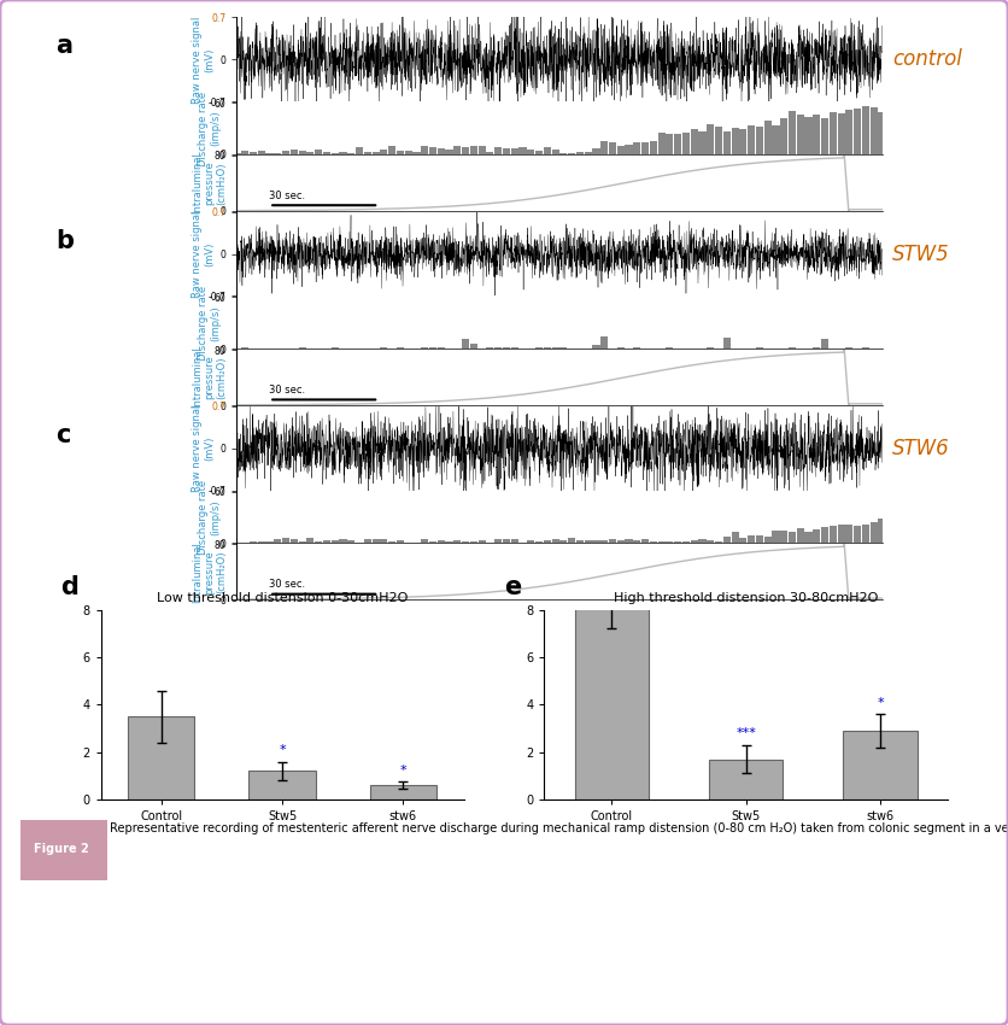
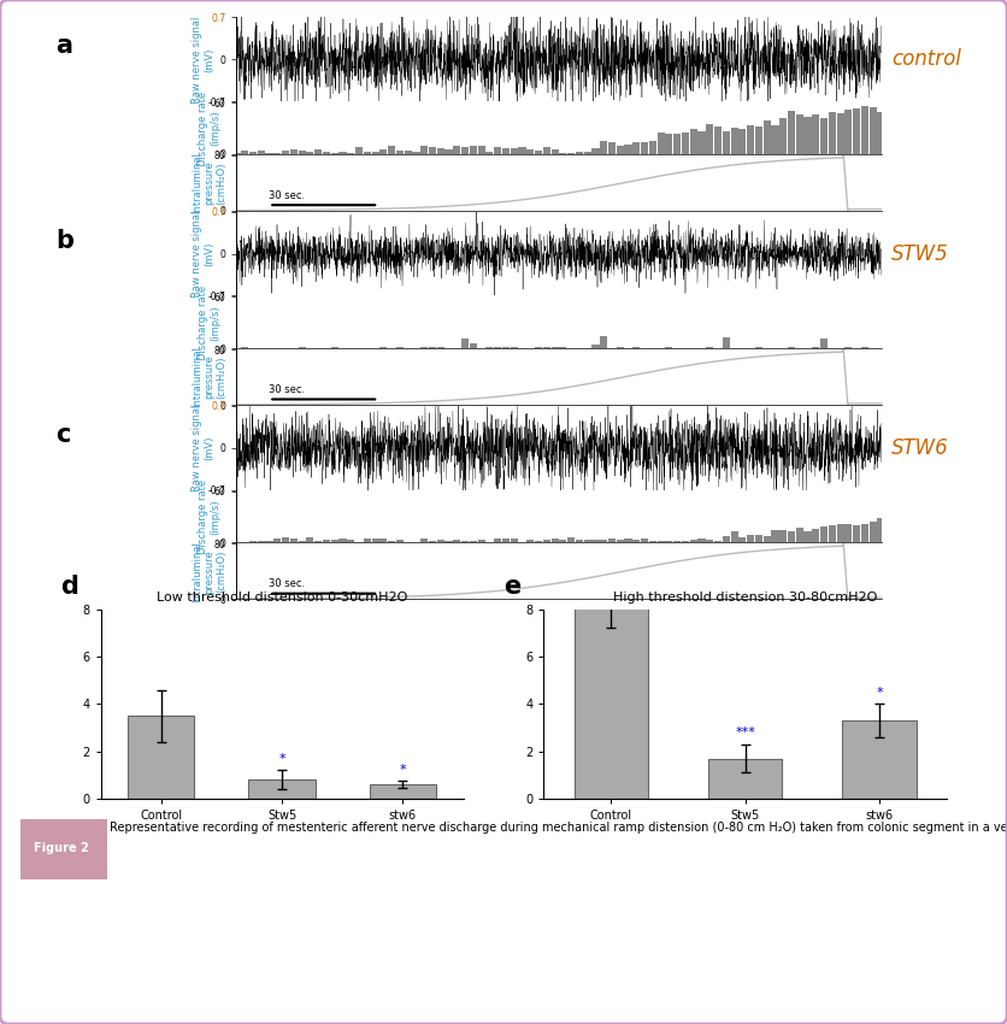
Low threshold distension 0-30cmH2O/Stw5: 1.2 -> 0.8
High threshold distension 30-80cmH2O/stw6: 2.9 -> 3.3
